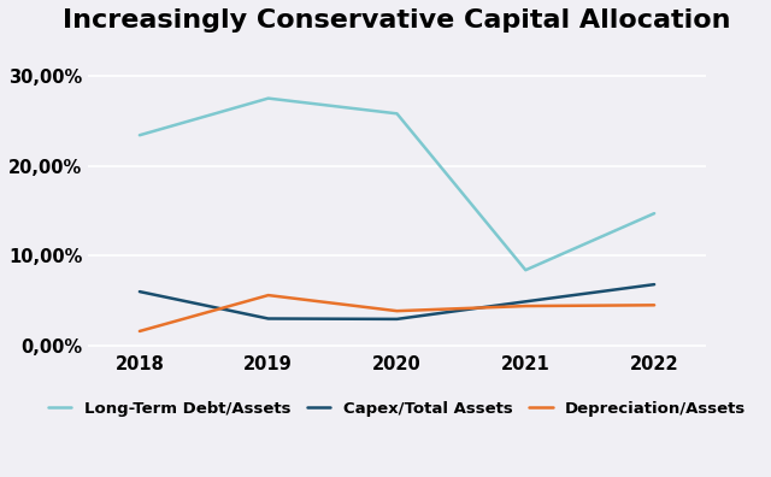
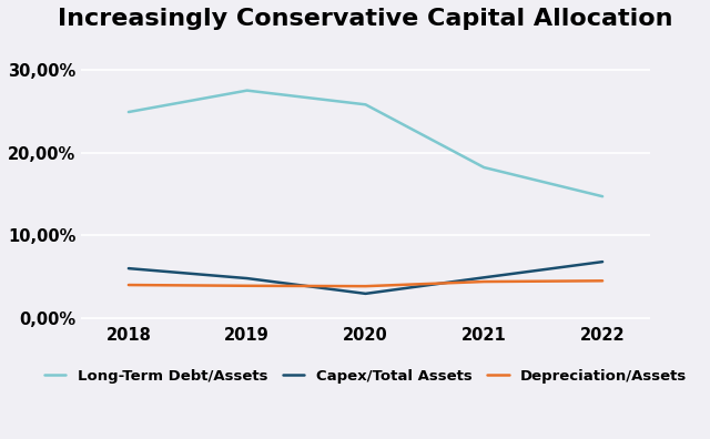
Long-Term Debt/Assets/2018: 23,4% -> 24,9%
Depreciation/Assets/2018: 1,6% -> 4,0%
Capex/Total Assets/2019: 3,0% -> 4,8%
Depreciation/Assets/2019: 5,6% -> 3,9%
Long-Term Debt/Assets/2021: 8,4% -> 18,2%
